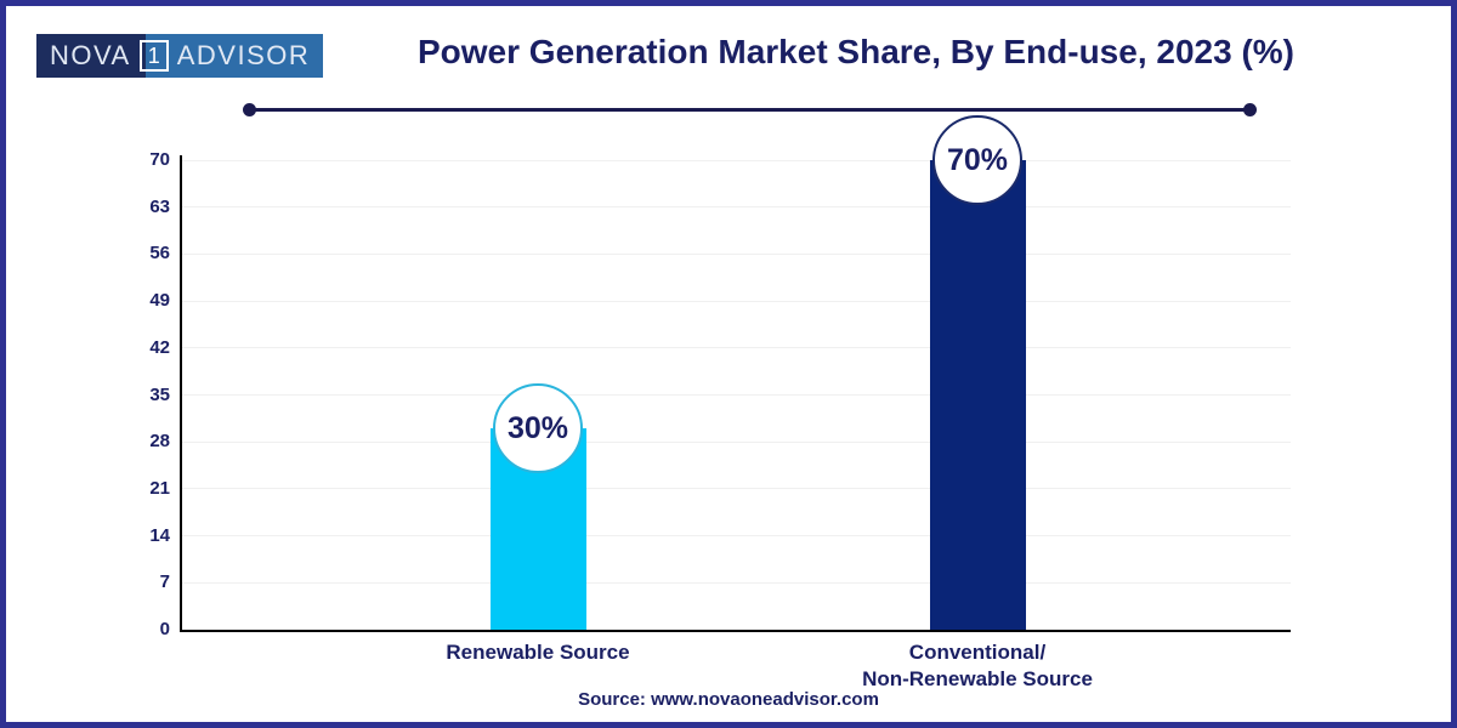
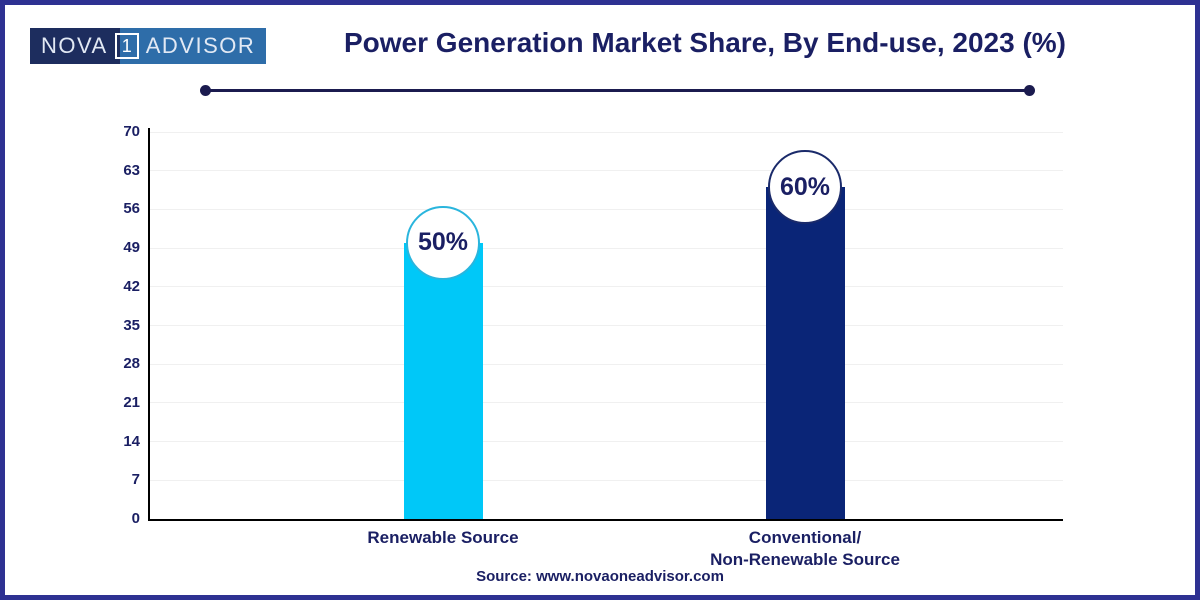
Renewable Source: 30% -> 50%
Conventional/ Non-Renewable Source: 70% -> 60%
